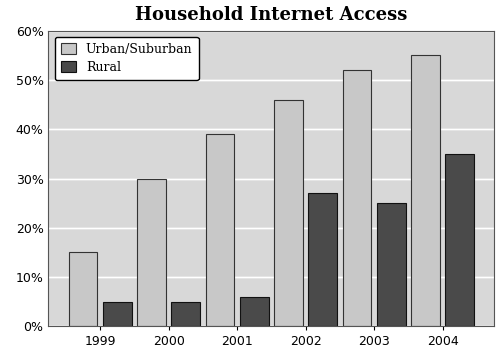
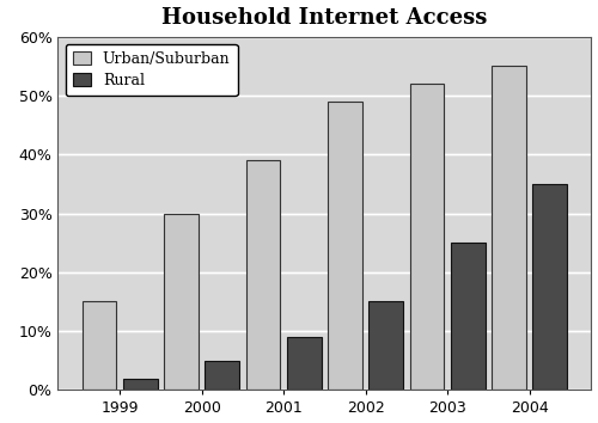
Rural/1999: 5% -> 2%
Rural/2001: 6% -> 9%
Urban/Suburban/2002: 46% -> 49%
Rural/2002: 27% -> 15%
